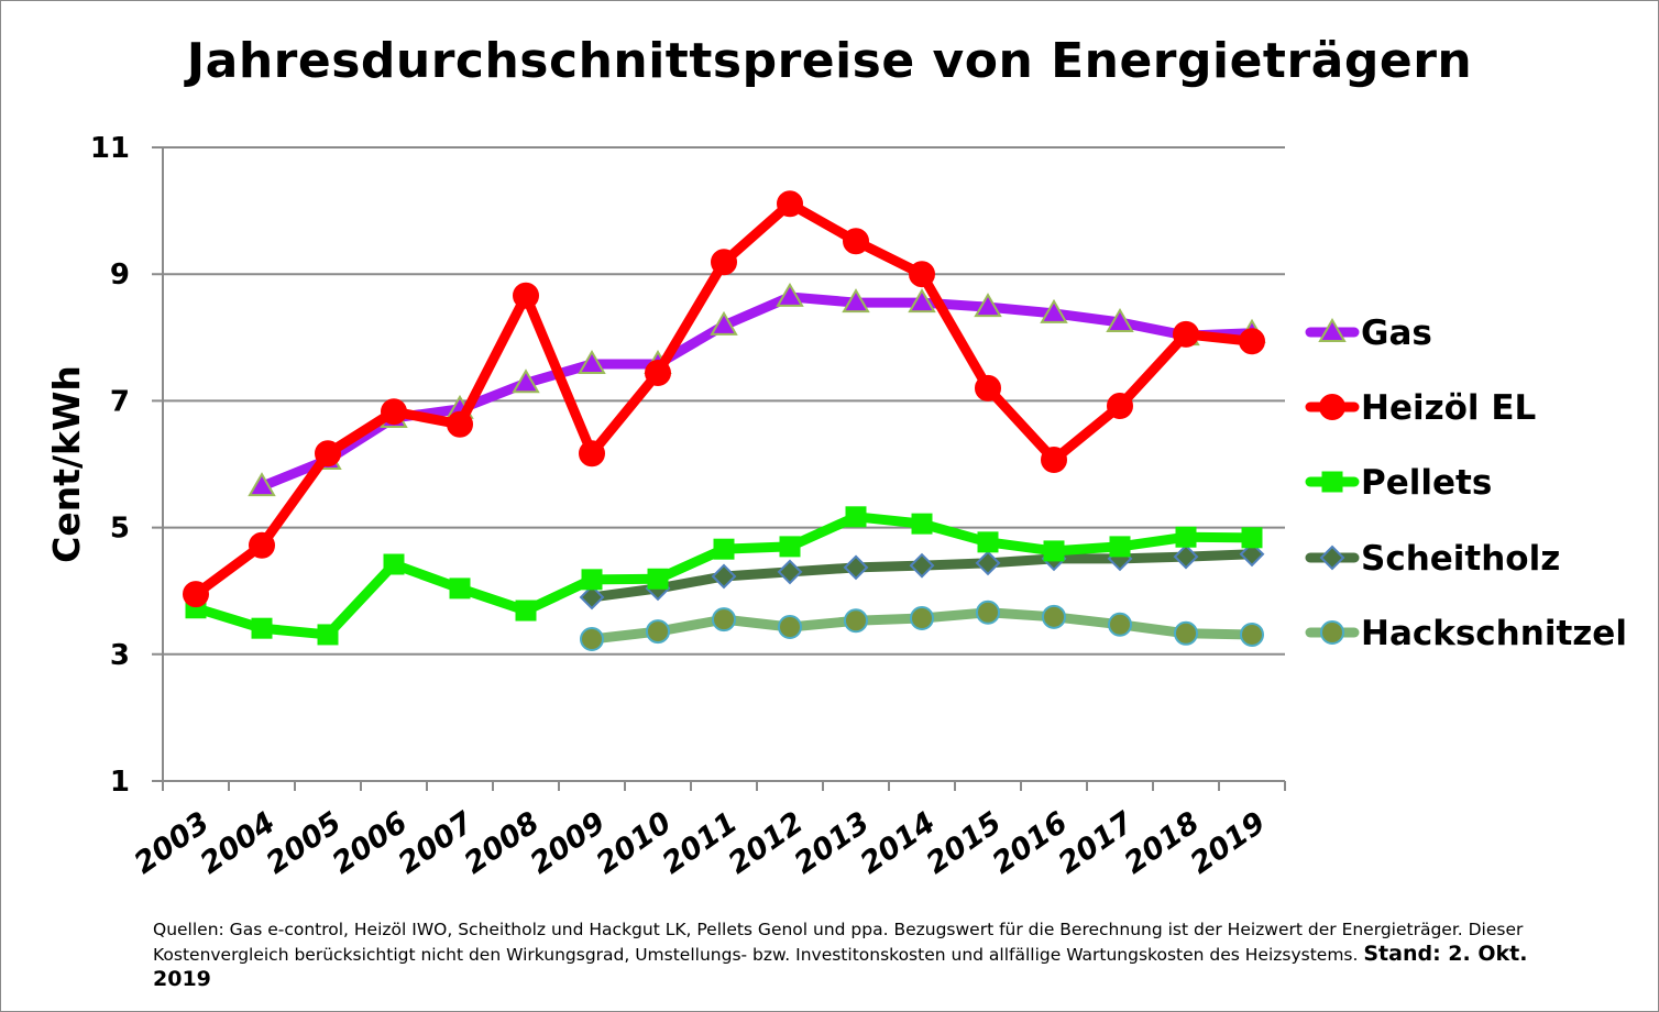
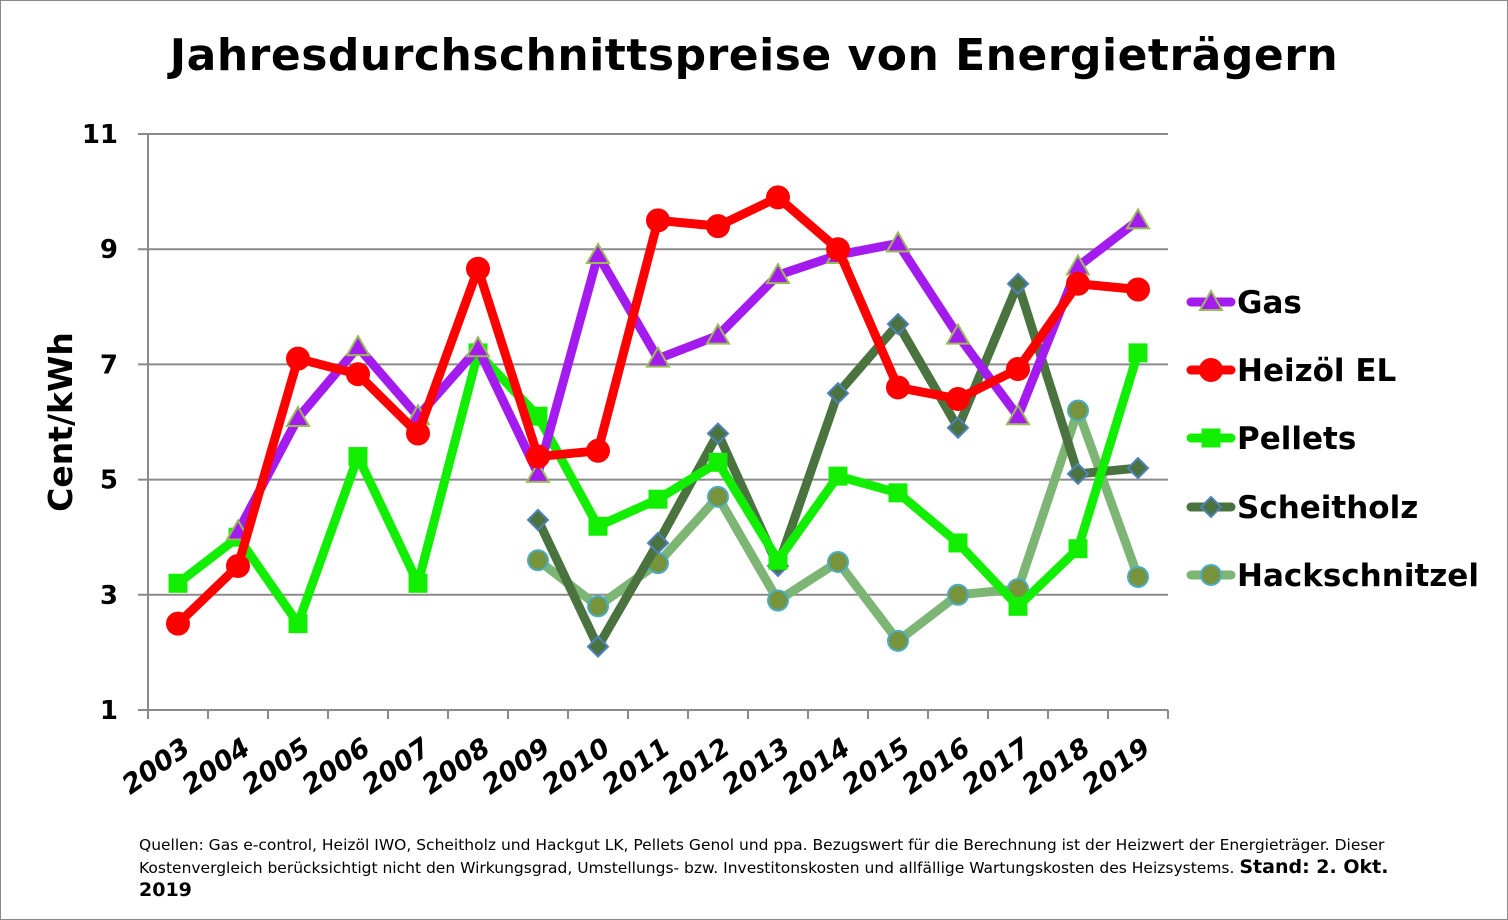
Heizöl EL/2003: 4.0 -> 2.5
Pellets/2003: 3.7 -> 3.2
Gas/2004: 5.7 -> 4.1
Heizöl EL/2004: 4.7 -> 3.5
Pellets/2004: 3.4 -> 4.0
Heizöl EL/2005: 6.2 -> 7.1
Pellets/2005: 3.3 -> 2.5
Gas/2006: 6.7 -> 7.3
Pellets/2006: 4.4 -> 5.4
Gas/2007: 6.9 -> 6.1
Heizöl EL/2007: 6.6 -> 5.8
Pellets/2007: 4.0 -> 3.2
Pellets/2008: 3.7 -> 7.2
Gas/2009: 7.6 -> 5.1
Heizöl EL/2009: 6.2 -> 5.4
Pellets/2009: 4.2 -> 6.1
Scheitholz/2009: 3.9 -> 4.3
Hackschnitzel/2009: 3.2 -> 3.6
Gas/2010: 7.6 -> 8.9
Heizöl EL/2010: 7.4 -> 5.5
Scheitholz/2010: 4.0 -> 2.1
Hackschnitzel/2010: 3.4 -> 2.8
Gas/2011: 8.2 -> 7.1
Heizöl EL/2011: 9.2 -> 9.5
Scheitholz/2011: 4.2 -> 3.9
Gas/2012: 8.6 -> 7.5
Heizöl EL/2012: 10.1 -> 9.4
Pellets/2012: 4.7 -> 5.3
Scheitholz/2012: 4.3 -> 5.8
Hackschnitzel/2012: 3.4 -> 4.7
Heizöl EL/2013: 9.5 -> 9.9
Pellets/2013: 5.2 -> 3.6
Scheitholz/2013: 4.4 -> 3.5
Hackschnitzel/2013: 3.5 -> 2.9
Gas/2014: 8.6 -> 8.9
Scheitholz/2014: 4.4 -> 6.5
Gas/2015: 8.5 -> 9.1
Heizöl EL/2015: 7.2 -> 6.6
Scheitholz/2015: 4.4 -> 7.7
Hackschnitzel/2015: 3.7 -> 2.2
Gas/2016: 8.4 -> 7.5
Heizöl EL/2016: 6.1 -> 6.4
Pellets/2016: 4.6 -> 3.9
Scheitholz/2016: 4.5 -> 5.9
Hackschnitzel/2016: 3.6 -> 3.0
Gas/2017: 8.2 -> 6.1
Pellets/2017: 4.7 -> 2.8
Scheitholz/2017: 4.5 -> 8.4
Hackschnitzel/2017: 3.5 -> 3.1
Gas/2018: 8.0 -> 8.7
Heizöl EL/2018: 8.1 -> 8.4
Pellets/2018: 4.8 -> 3.8
Scheitholz/2018: 4.5 -> 5.1
Hackschnitzel/2018: 3.3 -> 6.2
Gas/2019: 8.1 -> 9.5
Heizöl EL/2019: 7.9 -> 8.3
Pellets/2019: 4.8 -> 7.2
Scheitholz/2019: 4.6 -> 5.2
